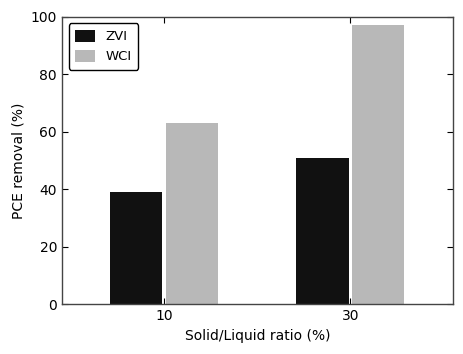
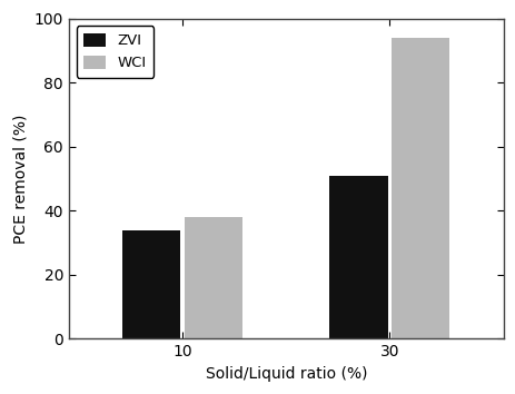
ZVI/10: 39 -> 34
WCI/10: 63 -> 38
WCI/30: 97 -> 94
